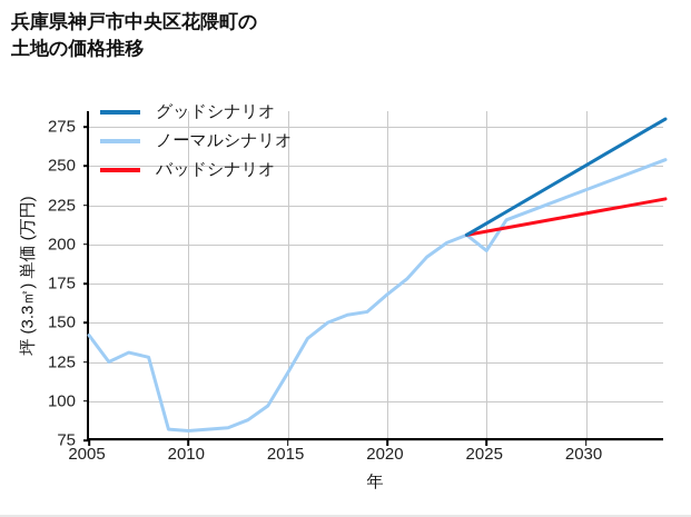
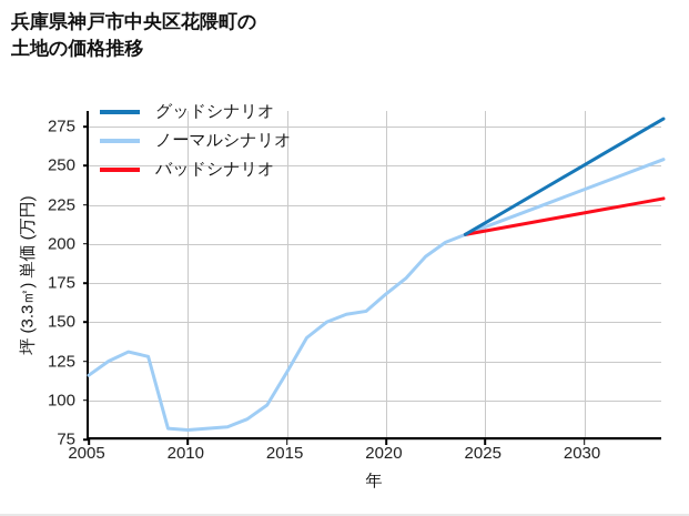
ノーマルシナリオ/2005: 142 -> 116
ノーマルシナリオ/2025: 196 -> 211
